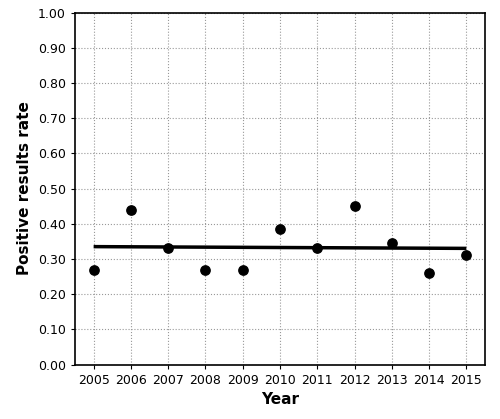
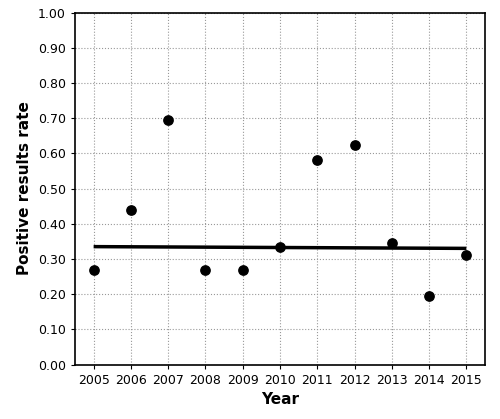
2007: 0.330 -> 0.695
2010: 0.385 -> 0.335
2011: 0.330 -> 0.580
2012: 0.450 -> 0.625
2014: 0.260 -> 0.195
